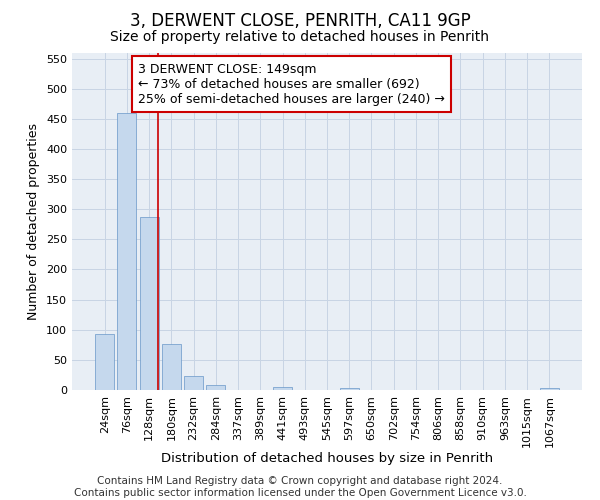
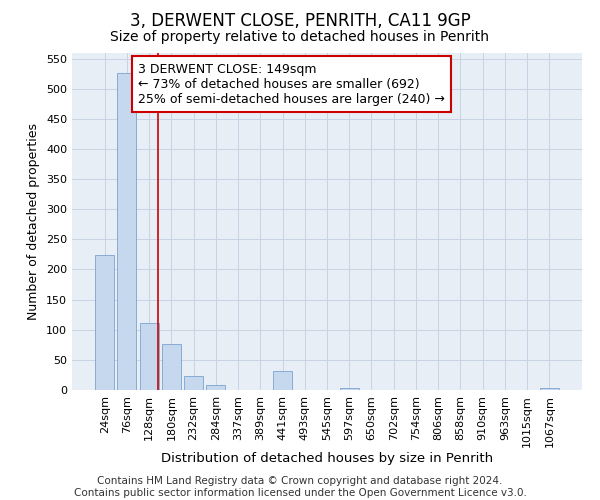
24sqm: 93 -> 224
76sqm: 460 -> 526
128sqm: 287 -> 112
441sqm: 5 -> 32
